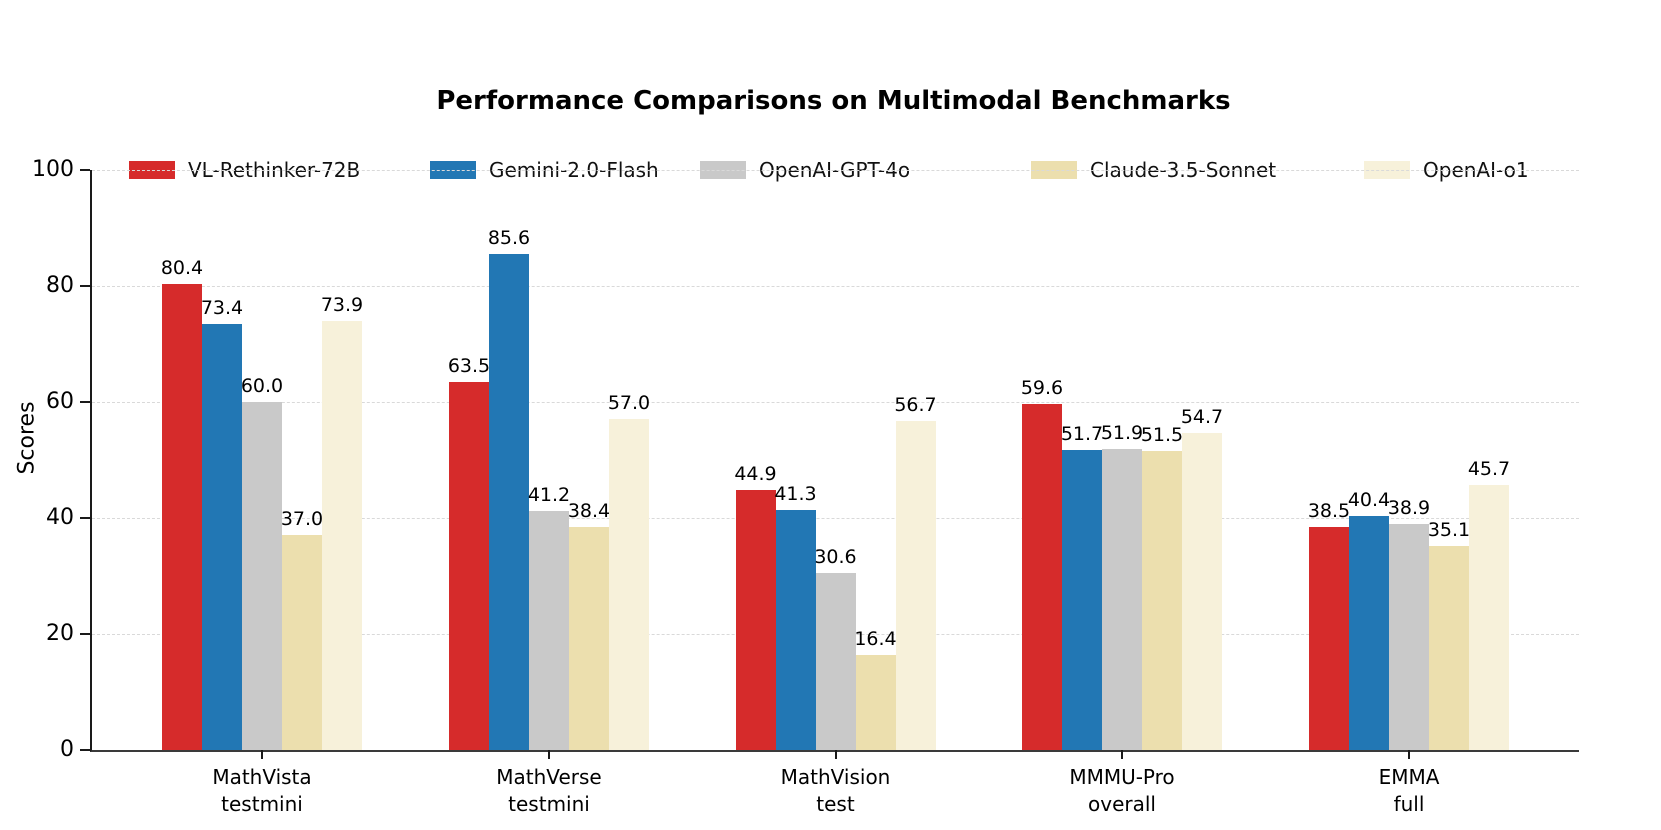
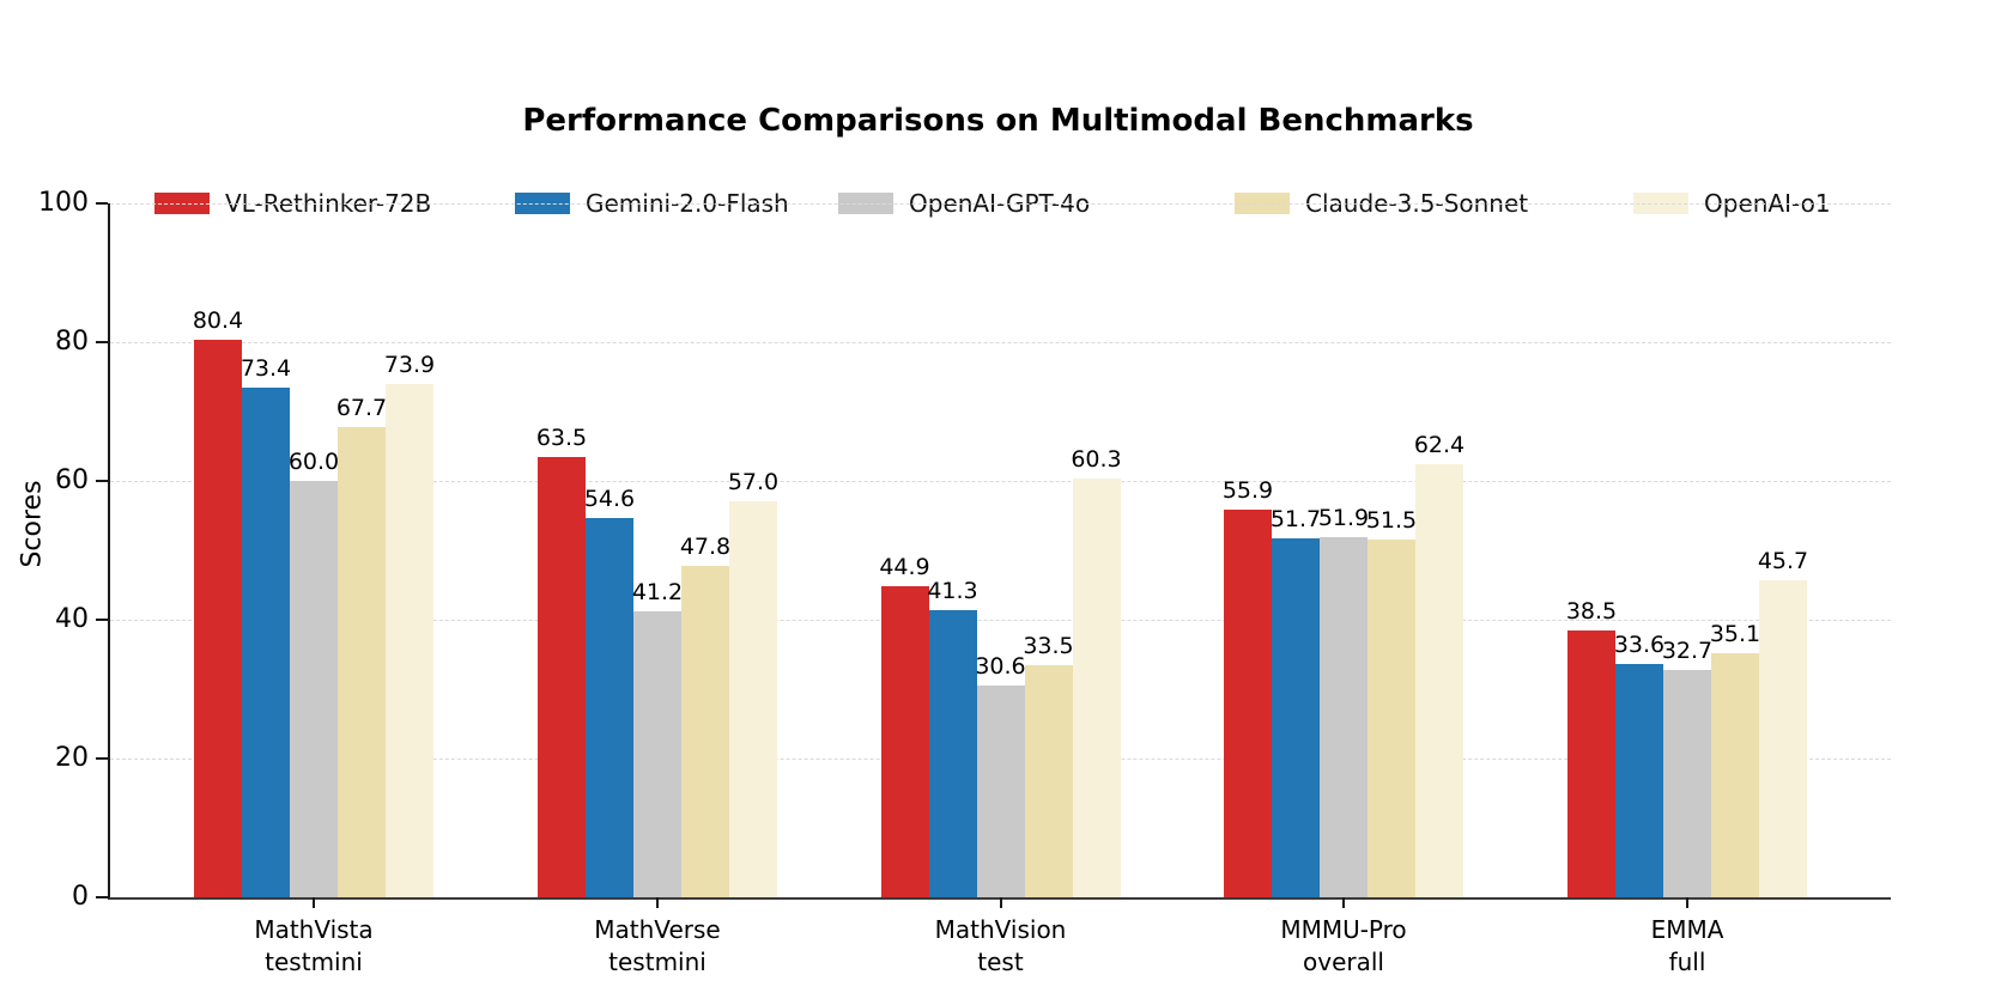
Claude-3.5-Sonnet/MathVista testmini: 37.0 -> 67.7
Gemini-2.0-Flash/MathVerse testmini: 85.6 -> 54.6
Claude-3.5-Sonnet/MathVerse testmini: 38.4 -> 47.8
Claude-3.5-Sonnet/MathVision test: 16.4 -> 33.5
OpenAI-o1/MathVision test: 56.7 -> 60.3
VL-Rethinker-72B/MMMU-Pro overall: 59.6 -> 55.9
OpenAI-o1/MMMU-Pro overall: 54.7 -> 62.4
Gemini-2.0-Flash/EMMA full: 40.4 -> 33.6
OpenAI-GPT-4o/EMMA full: 38.9 -> 32.7
